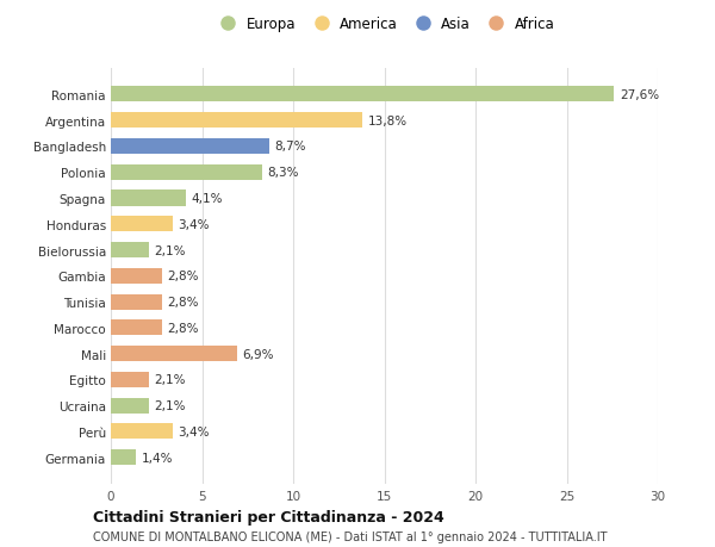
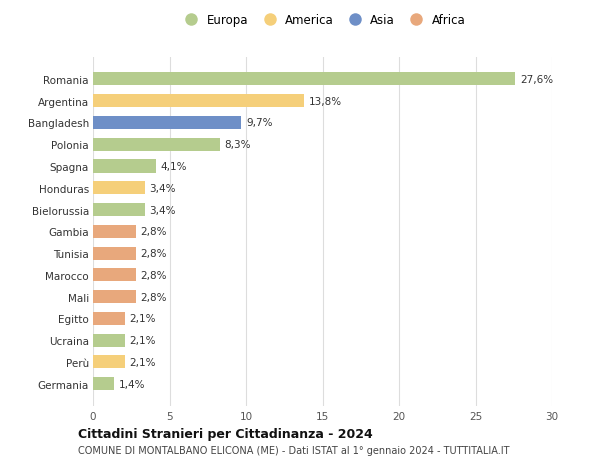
Bangladesh: 8,7% -> 9,7%
Bielorussia: 2,1% -> 3,4%
Mali: 6,9% -> 2,8%
Perù: 3,4% -> 2,1%
